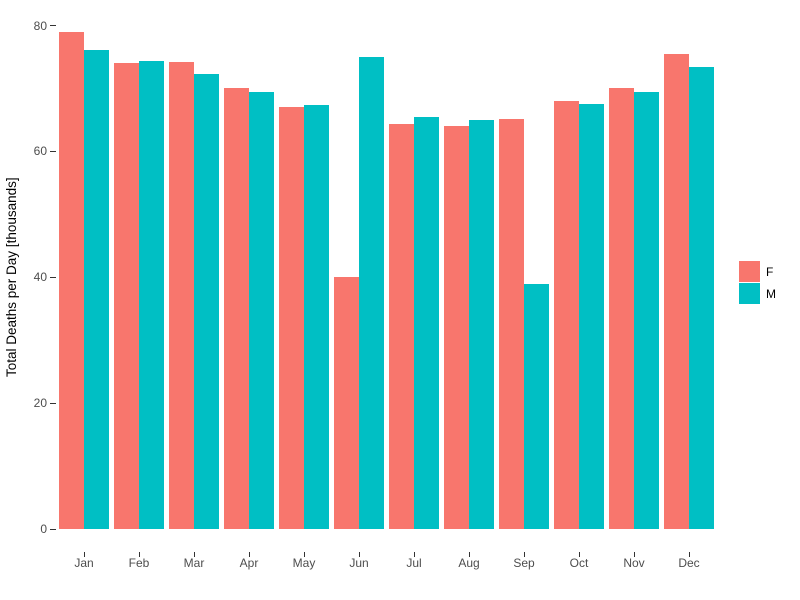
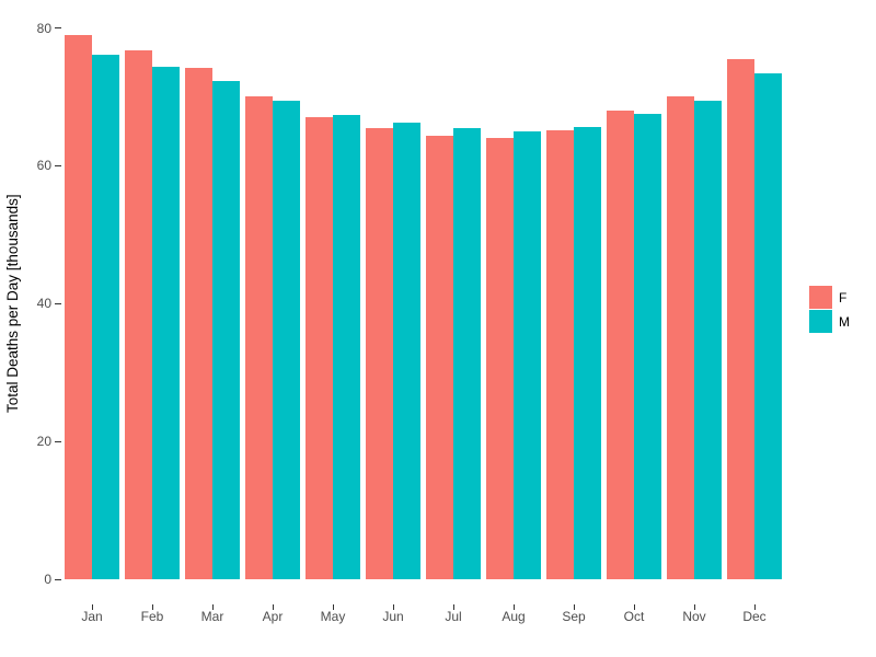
F/Feb: 74 -> 77
F/Jun: 40 -> 65
M/Jun: 75 -> 66
M/Sep: 39 -> 66
